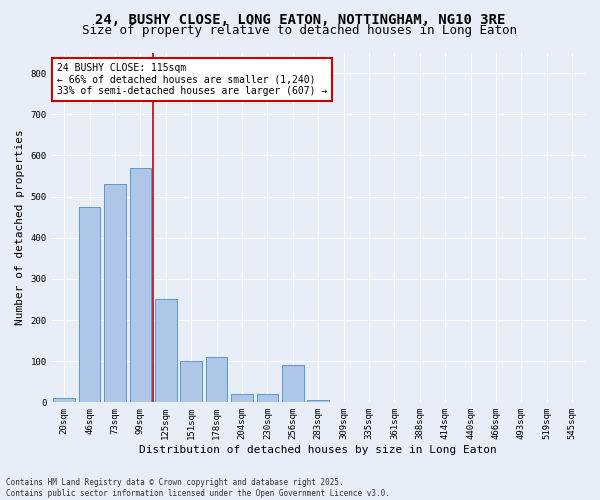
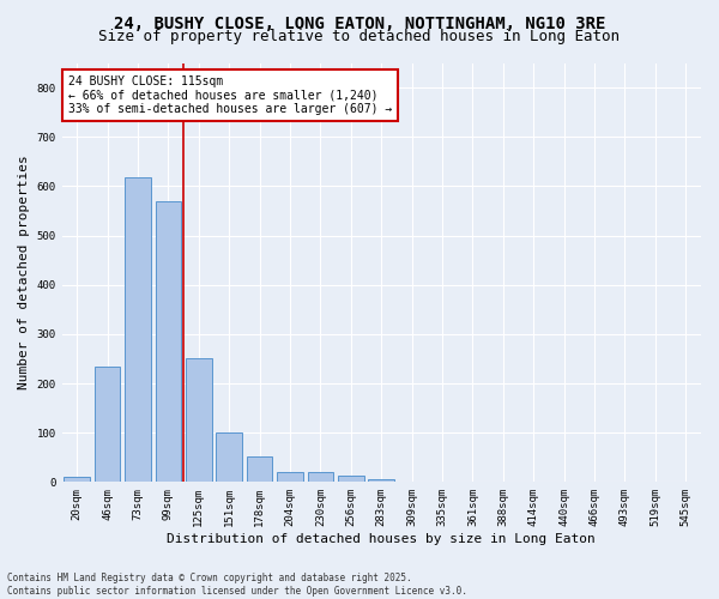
46sqm: 475 -> 233
73sqm: 530 -> 617
178sqm: 110 -> 52
256sqm: 90 -> 13
